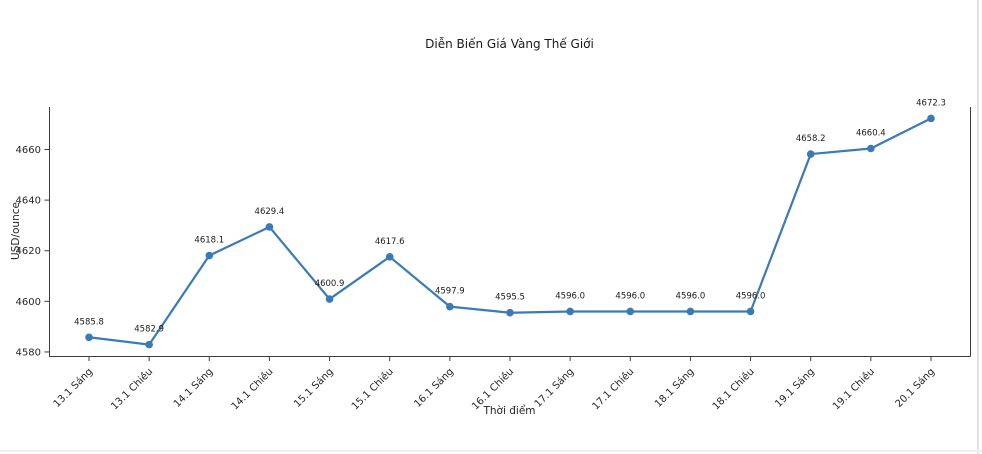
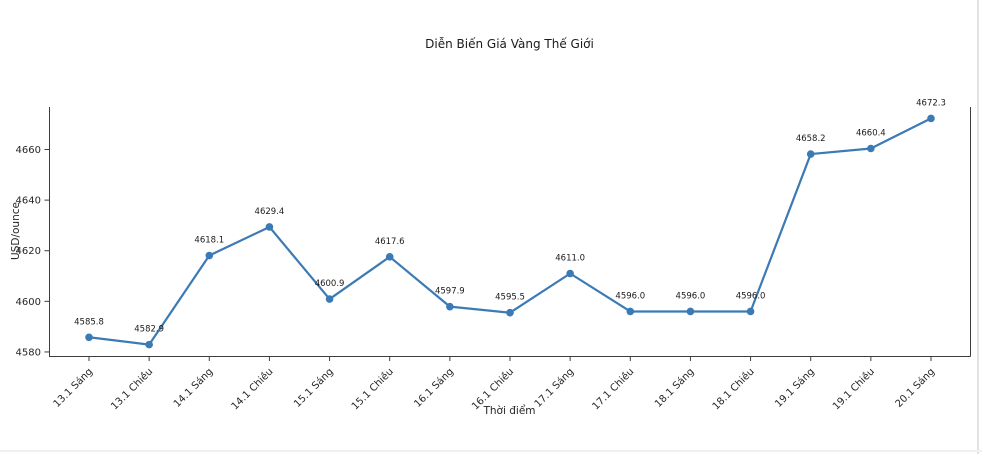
17.1 Sáng: 4596.0 -> 4611.0
